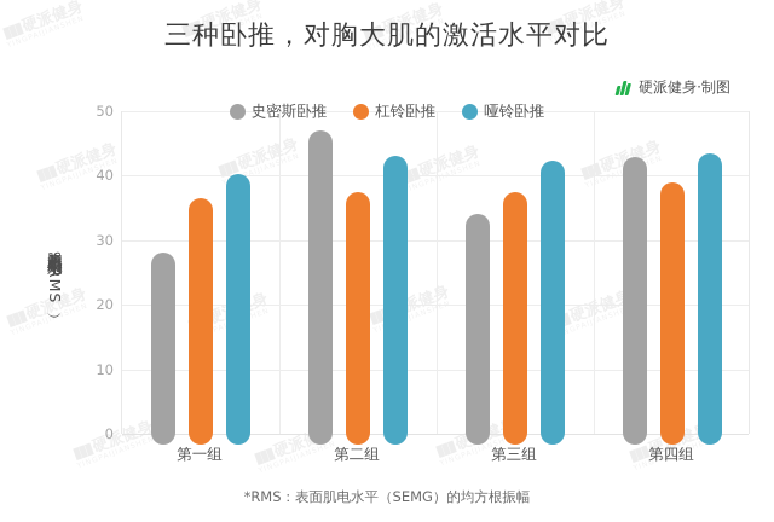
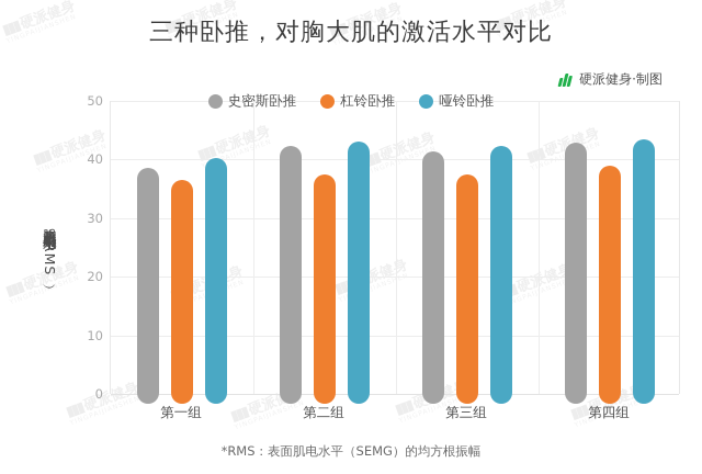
史密斯卧推/第一组: 28 -> 39
史密斯卧推/第二组: 47 -> 42
史密斯卧推/第三组: 34 -> 41
